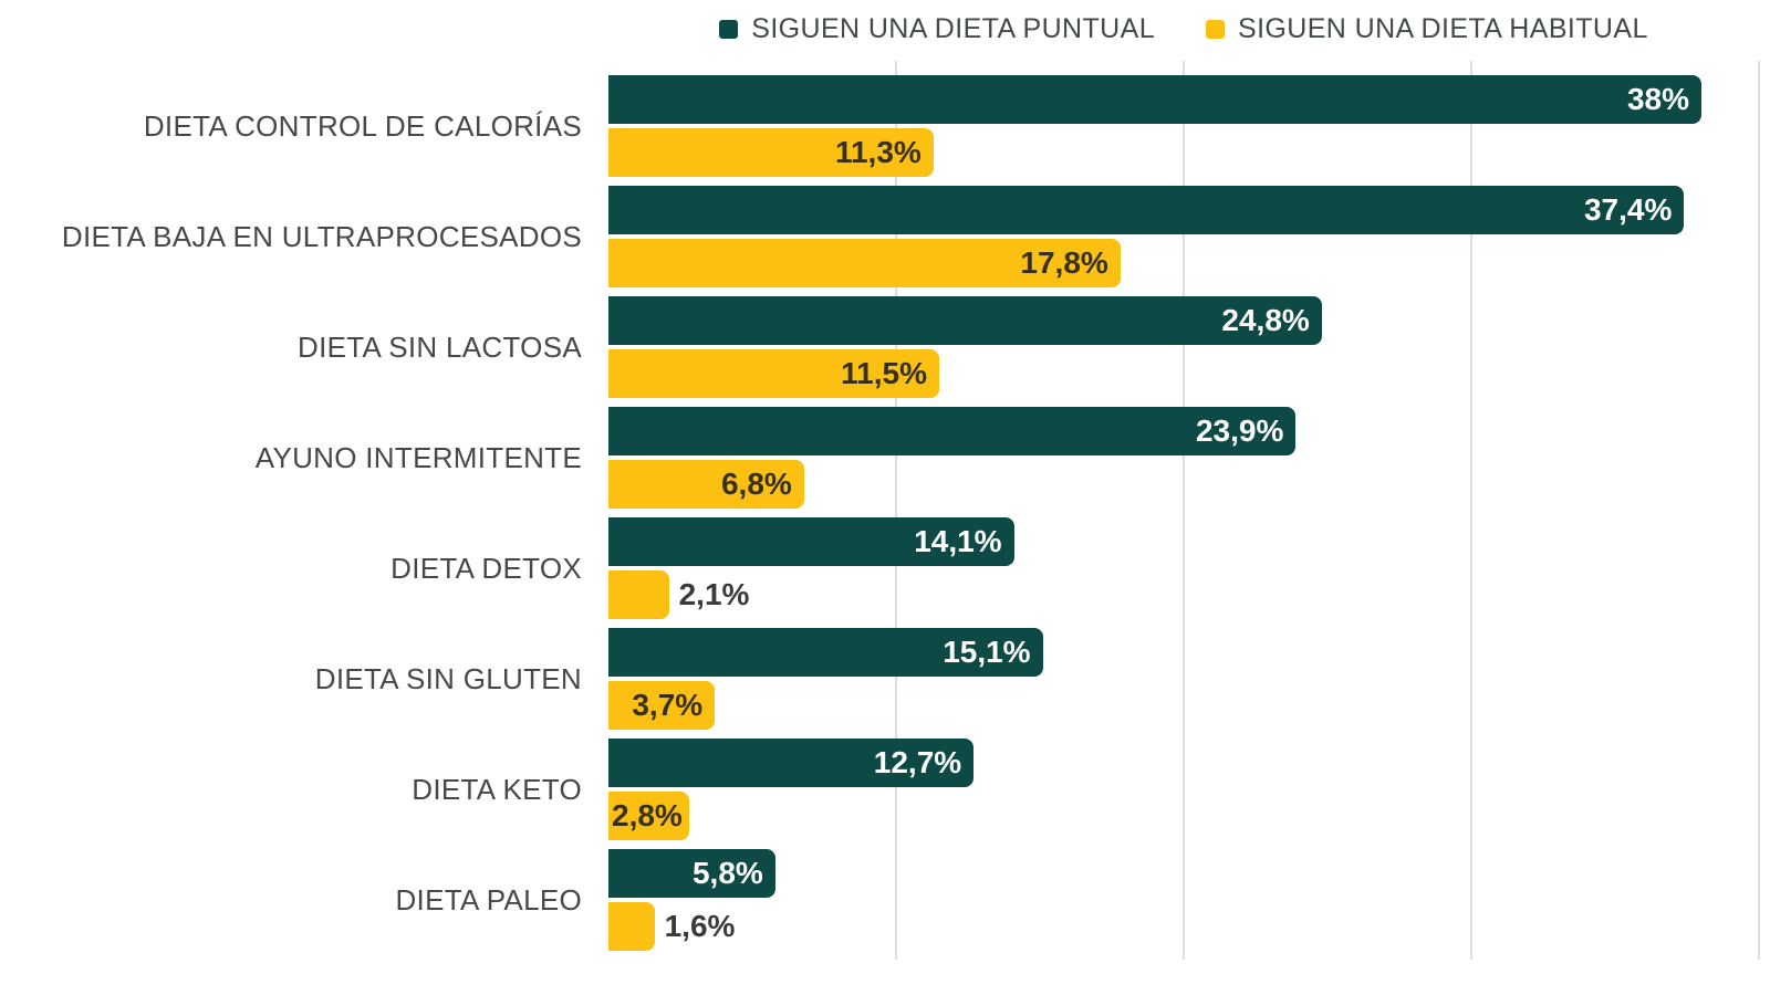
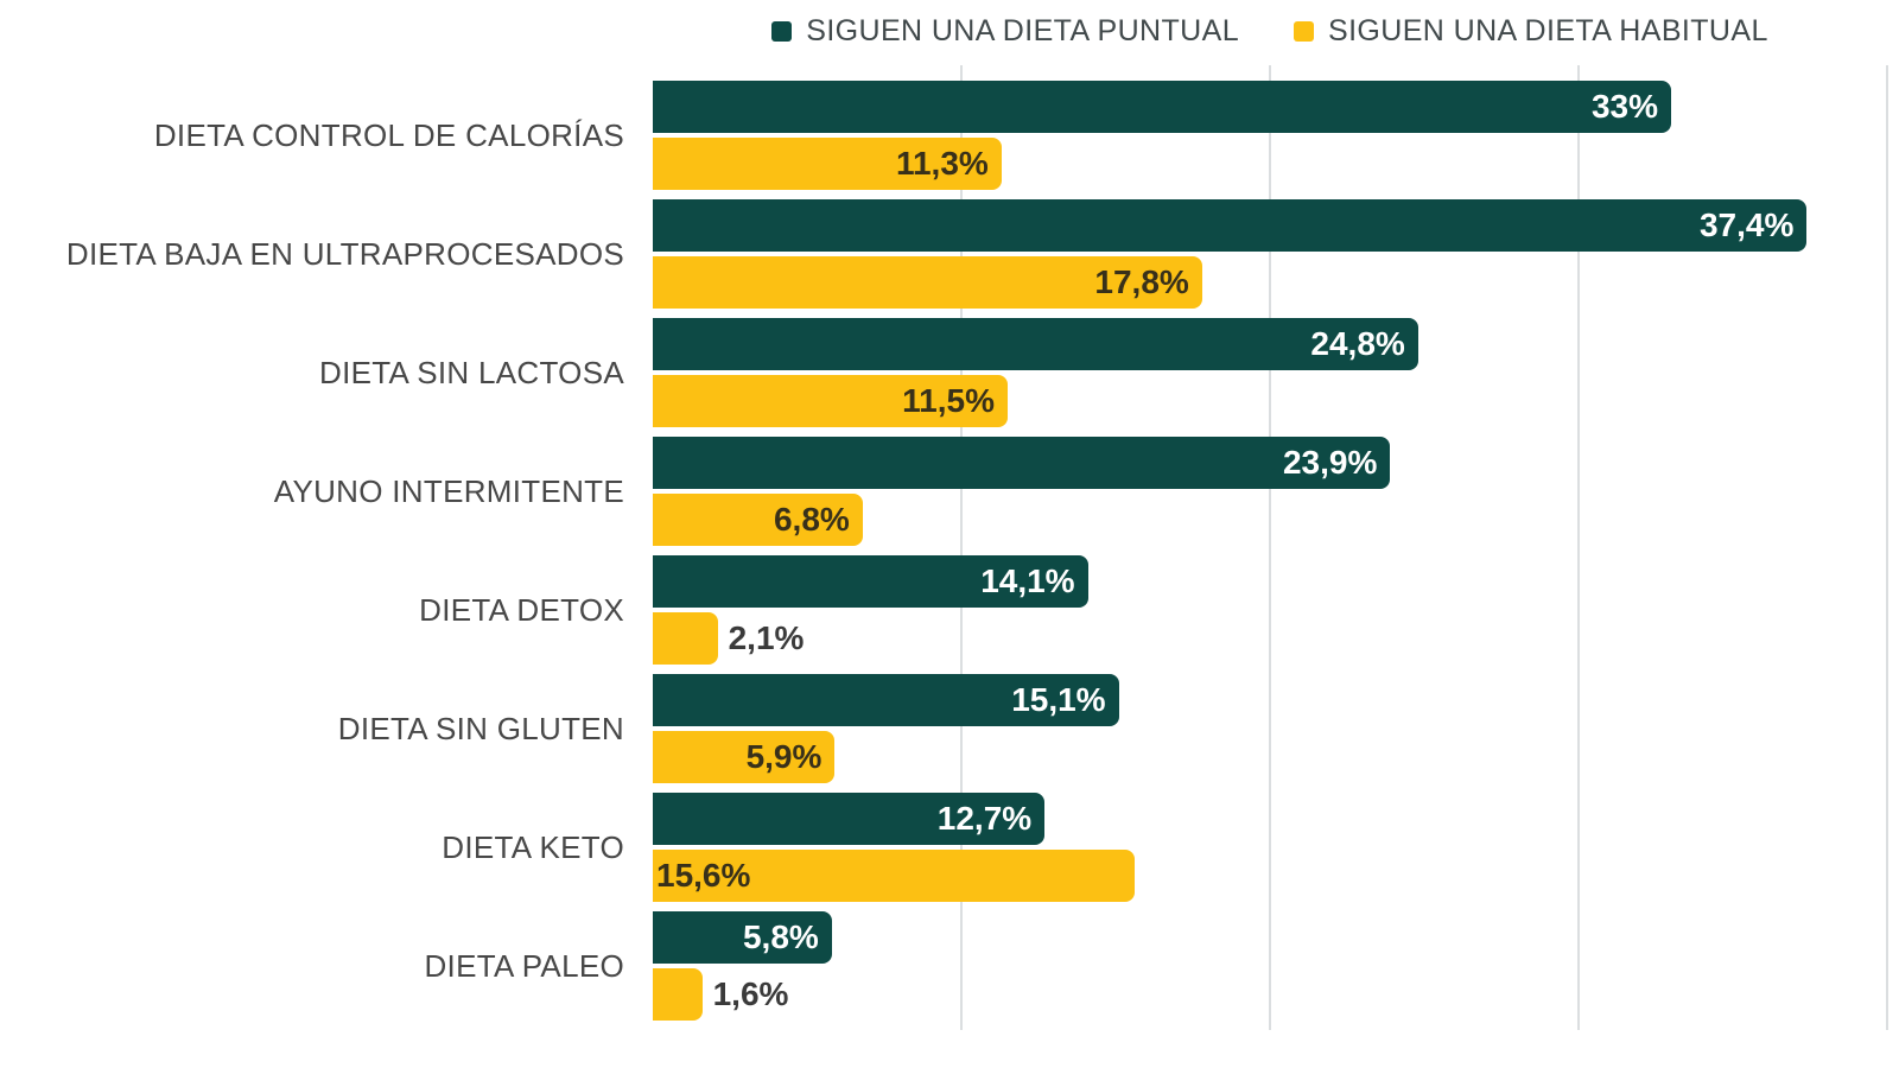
SIGUEN UNA DIETA PUNTUAL/DIETA CONTROL DE CALORÍAS: 38% -> 33%
SIGUEN UNA DIETA HABITUAL/DIETA SIN GLUTEN: 3,7% -> 5,9%
SIGUEN UNA DIETA HABITUAL/DIETA KETO: 2,8% -> 15,6%
